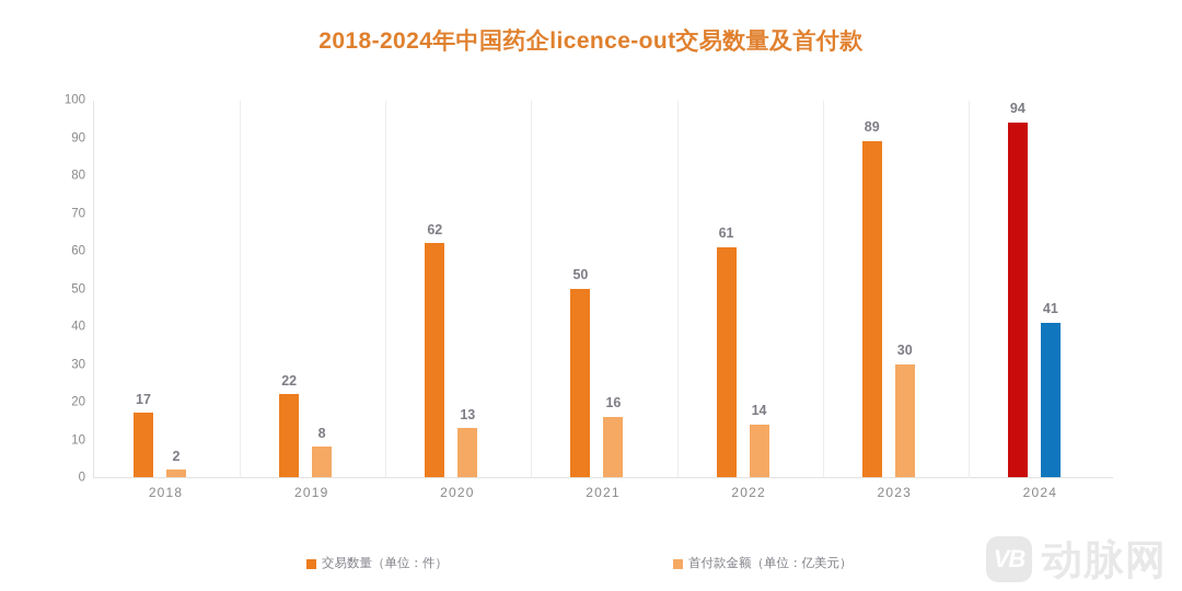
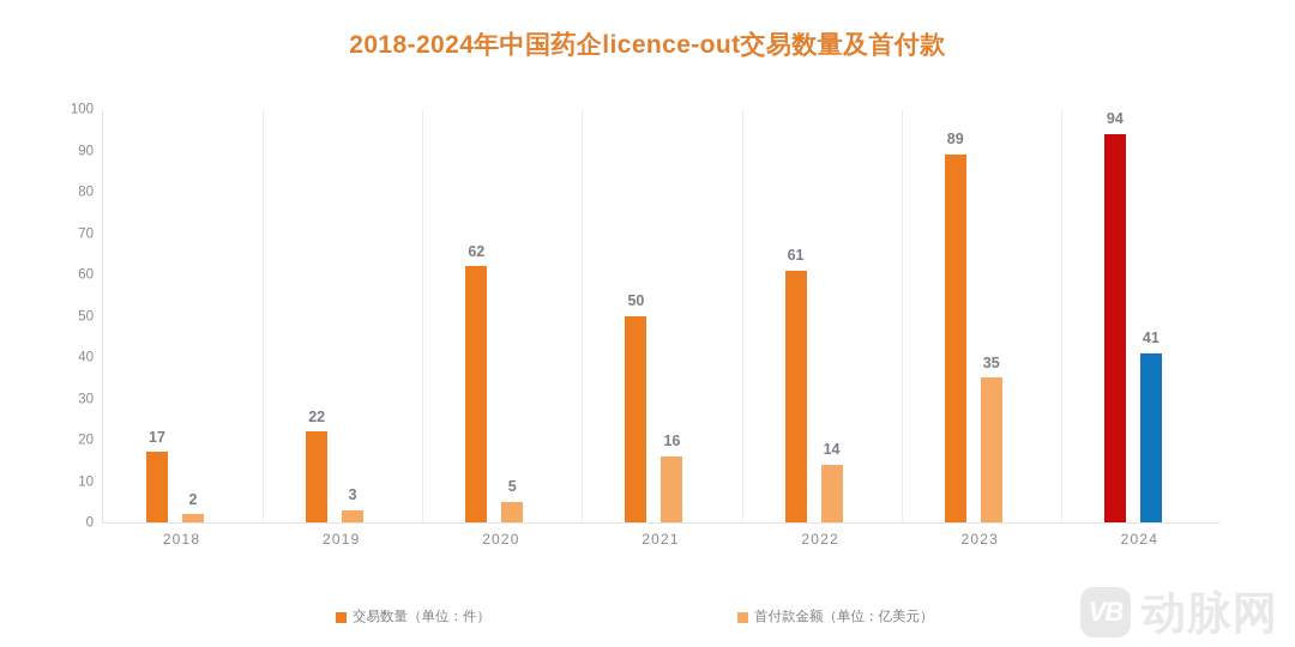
首付款金额（单位：亿美元）/2019: 8 -> 3
首付款金额（单位：亿美元）/2020: 13 -> 5
首付款金额（单位：亿美元）/2023: 30 -> 35
